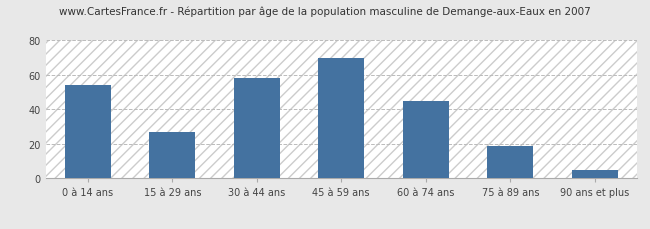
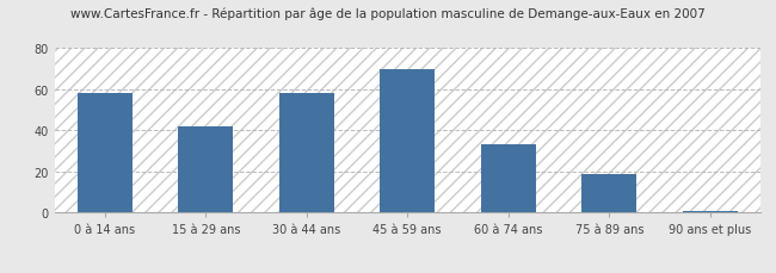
0 à 14 ans: 54 -> 58
15 à 29 ans: 27 -> 42
60 à 74 ans: 45 -> 33
90 ans et plus: 5 -> 1
